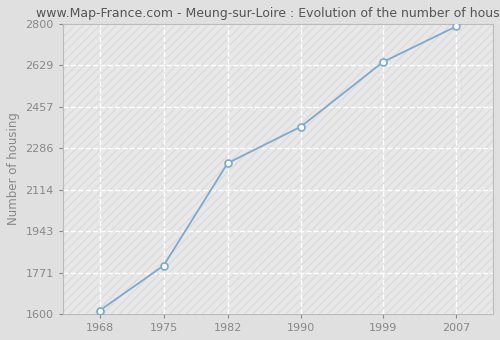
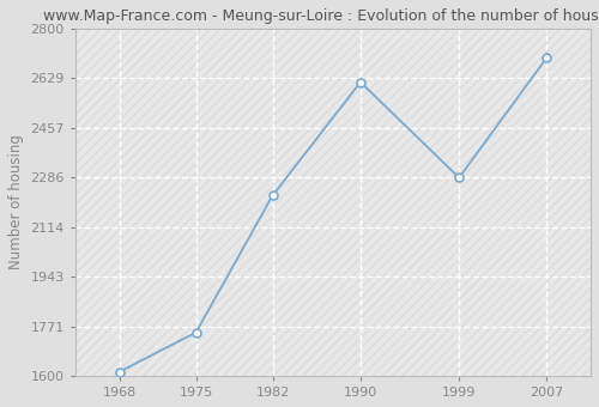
1975: 1800 -> 1750
1990: 2375 -> 2615
1999: 2643 -> 2285
2007: 2790 -> 2700
